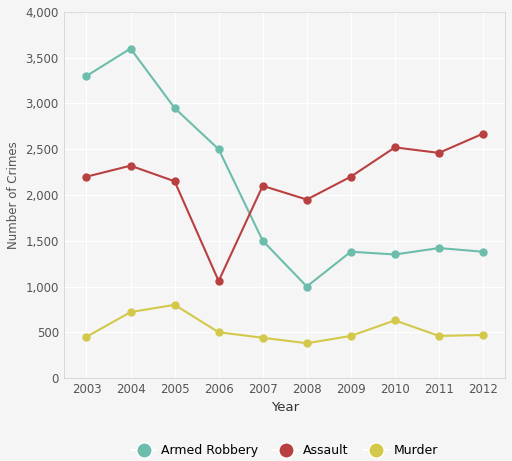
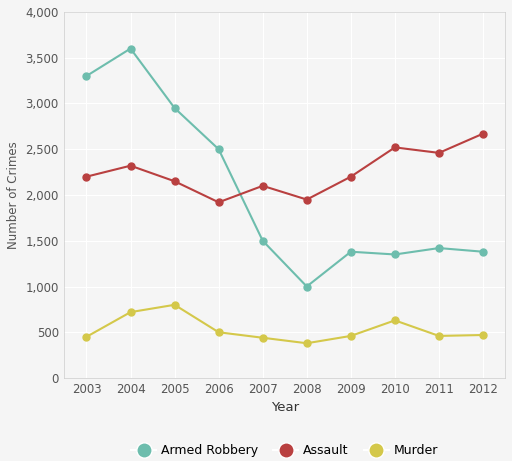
Assault/2006: 1,060 -> 1,920
